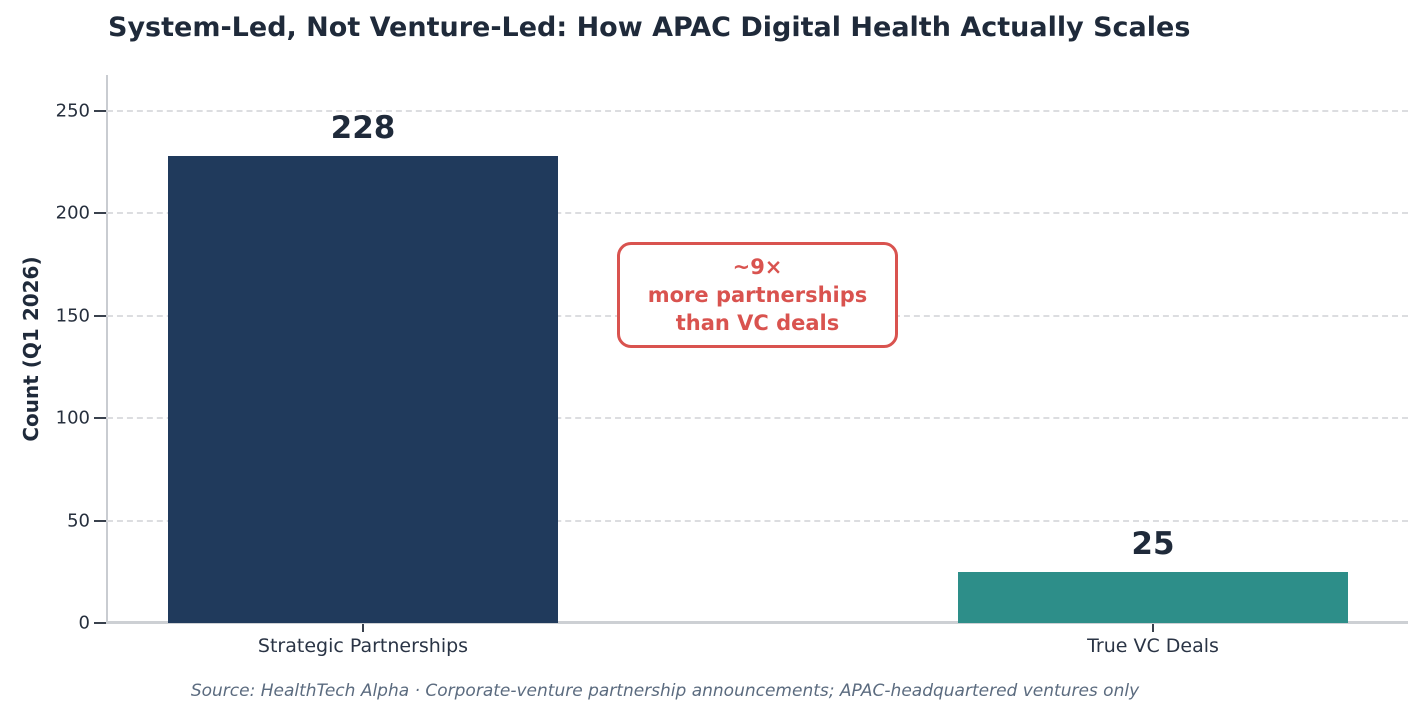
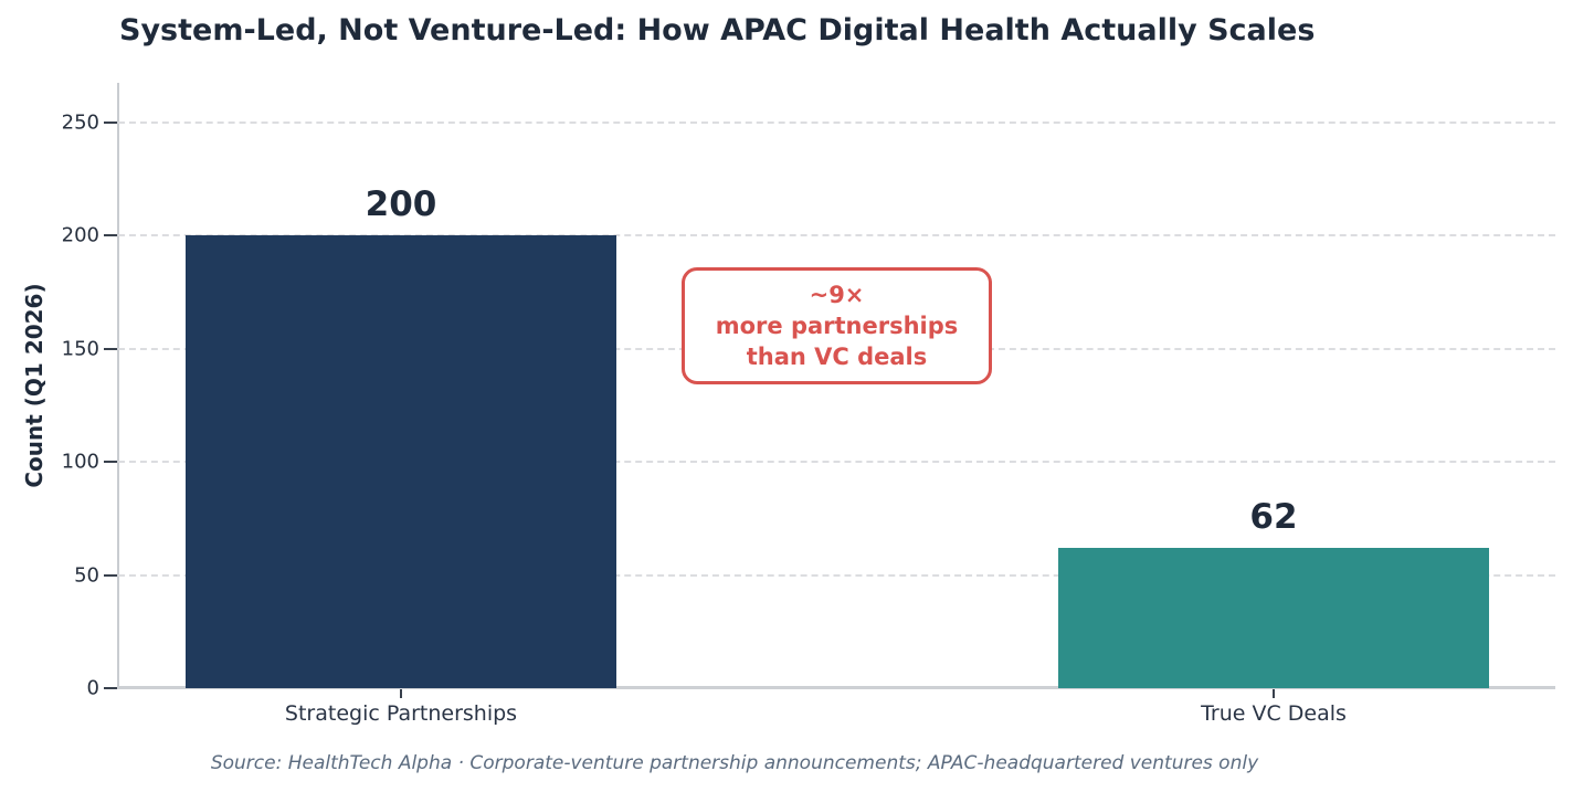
Strategic Partnerships: 228 -> 200
True VC Deals: 25 -> 62
